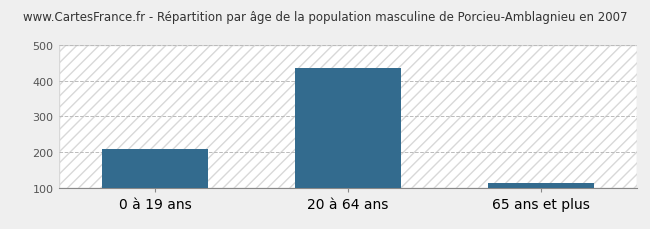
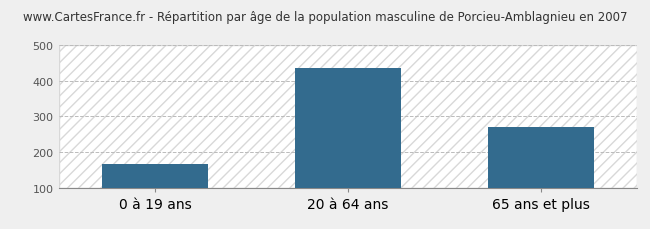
0 à 19 ans: 207 -> 165
65 ans et plus: 112 -> 270
